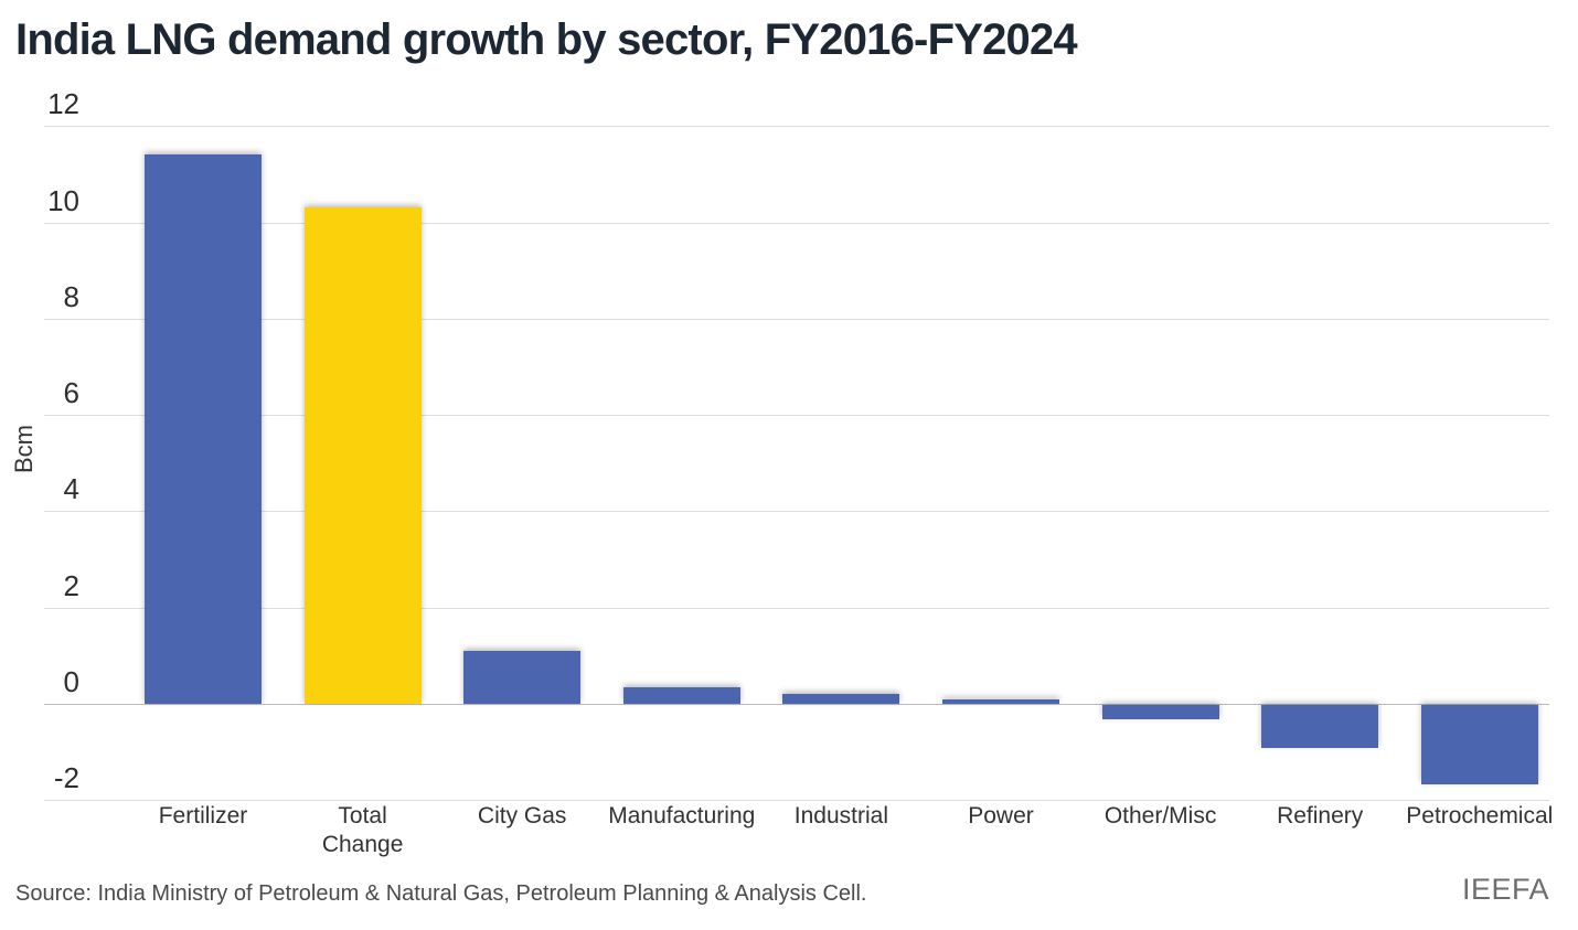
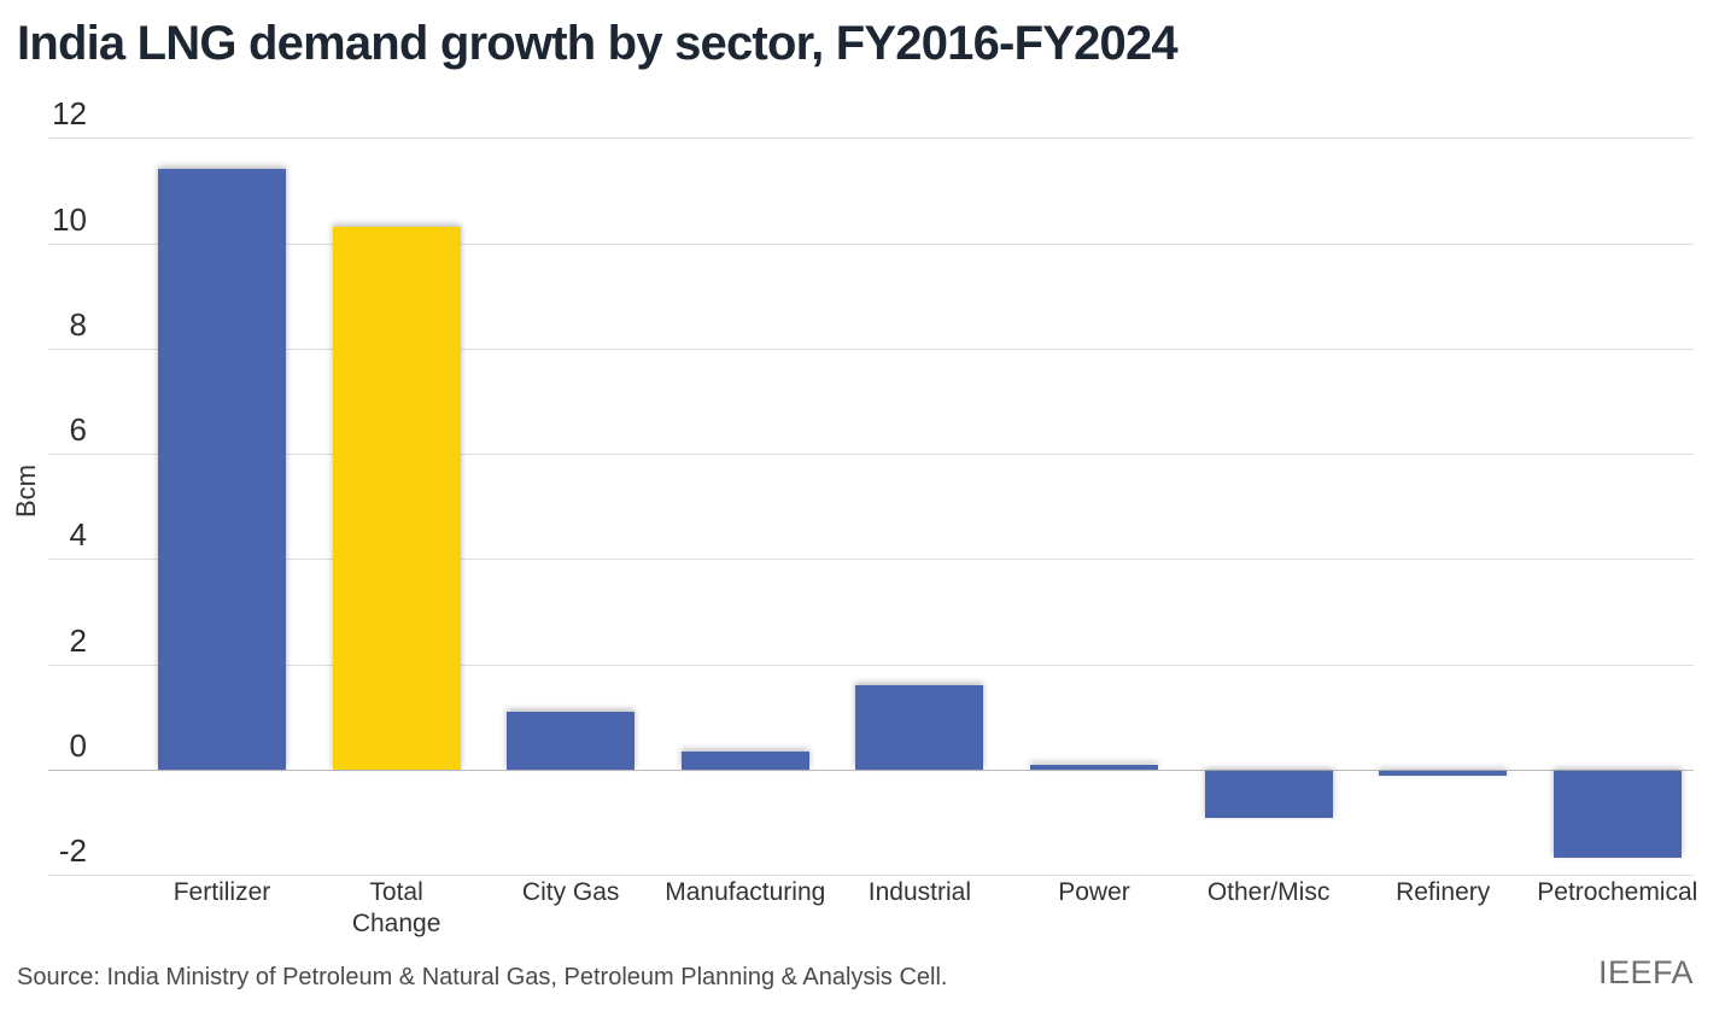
Industrial: 0.2 -> 1.6
Other/Misc: -0.3 -> -0.9
Refinery: -0.9 -> -0.1
